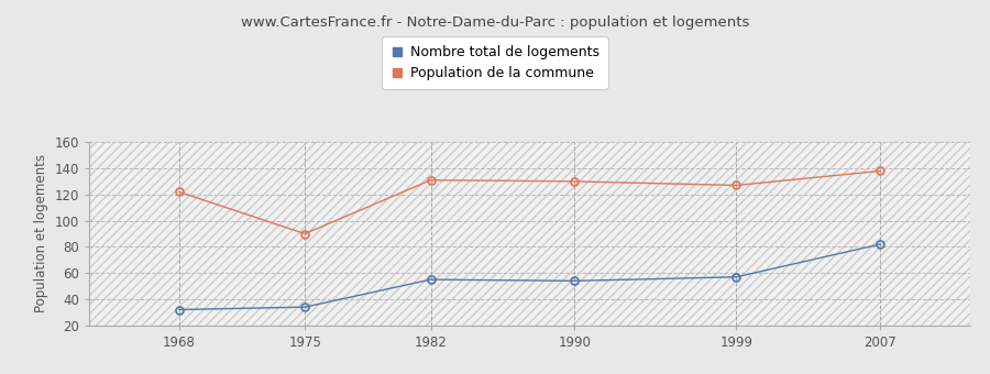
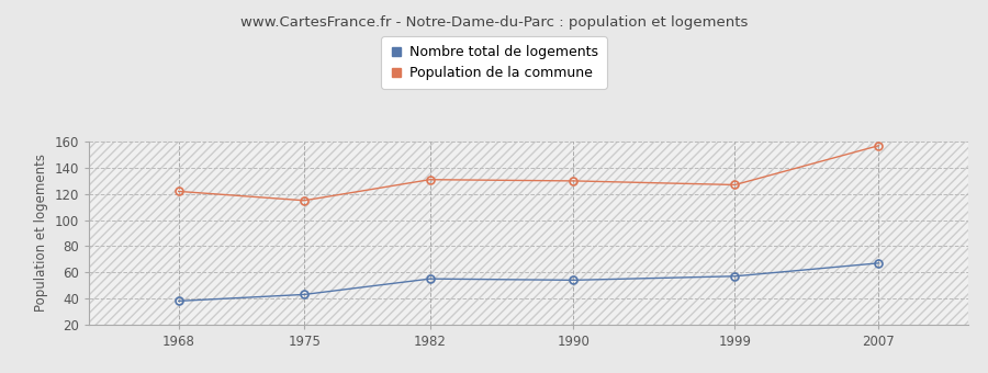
Nombre total de logements/1968: 32 -> 38
Nombre total de logements/1975: 34 -> 43
Population de la commune/1975: 90 -> 115
Nombre total de logements/2007: 82 -> 67
Population de la commune/2007: 138 -> 157
